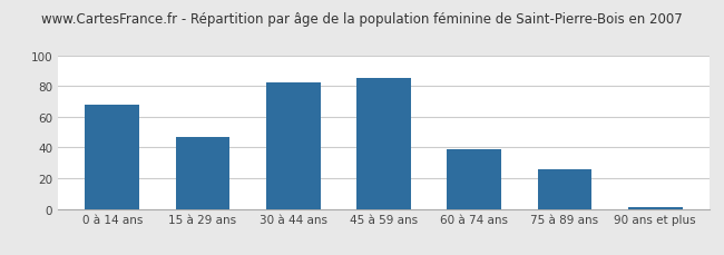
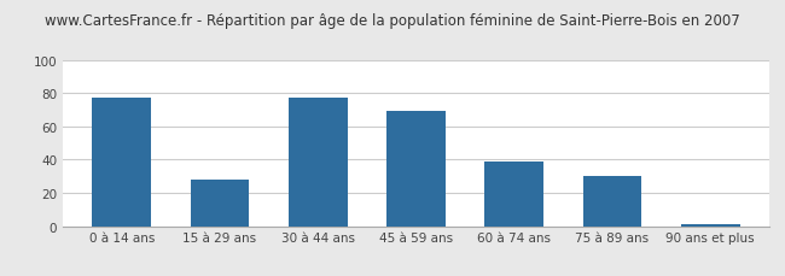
0 à 14 ans: 68 -> 77
15 à 29 ans: 47 -> 28
30 à 44 ans: 82 -> 77
45 à 59 ans: 85 -> 69
75 à 89 ans: 26 -> 30
